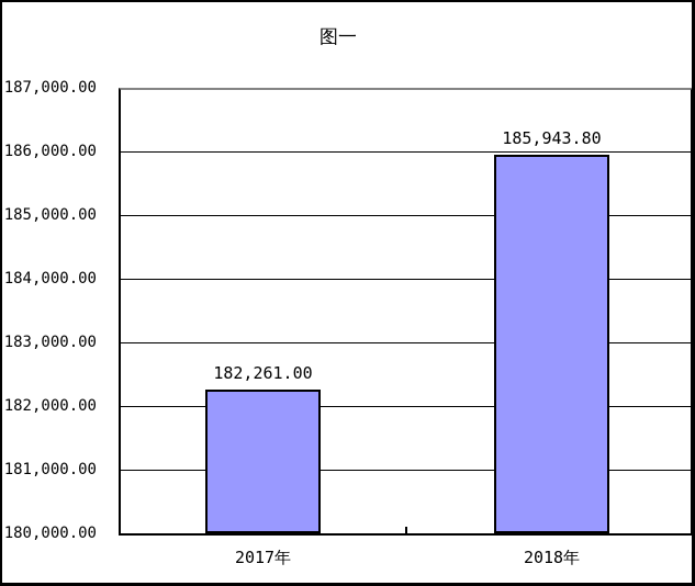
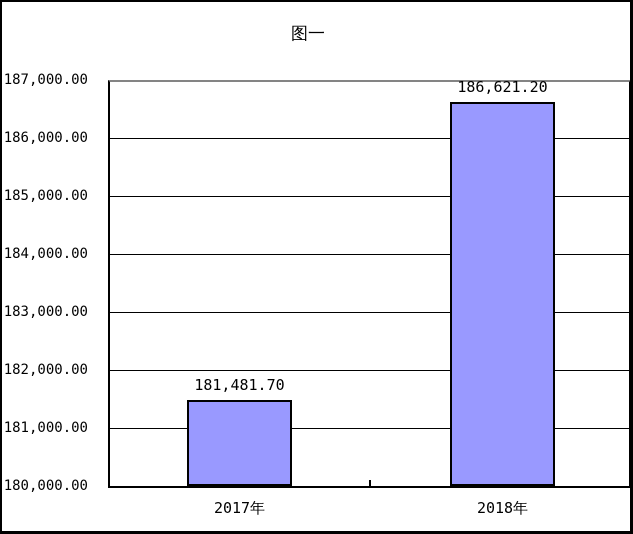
2017年: 182,261.00 -> 181,481.70
2018年: 185,943.80 -> 186,621.20
